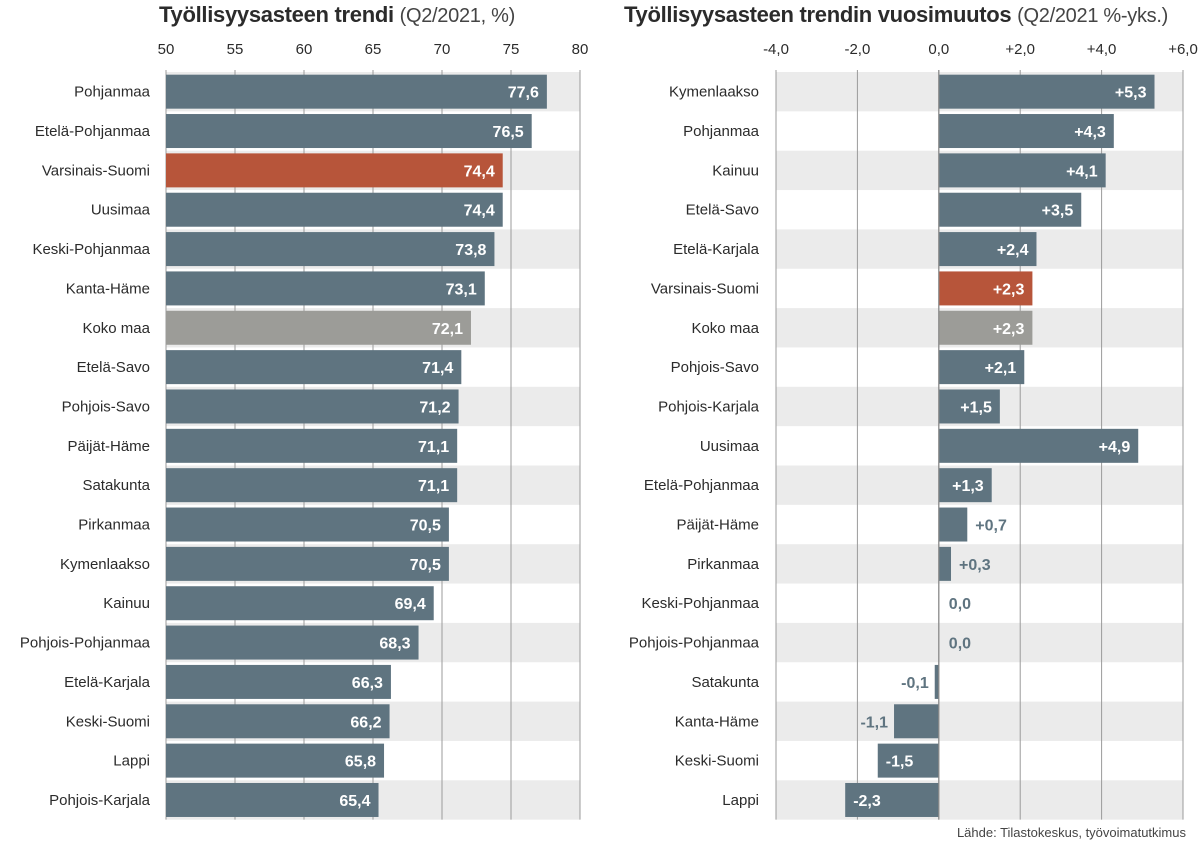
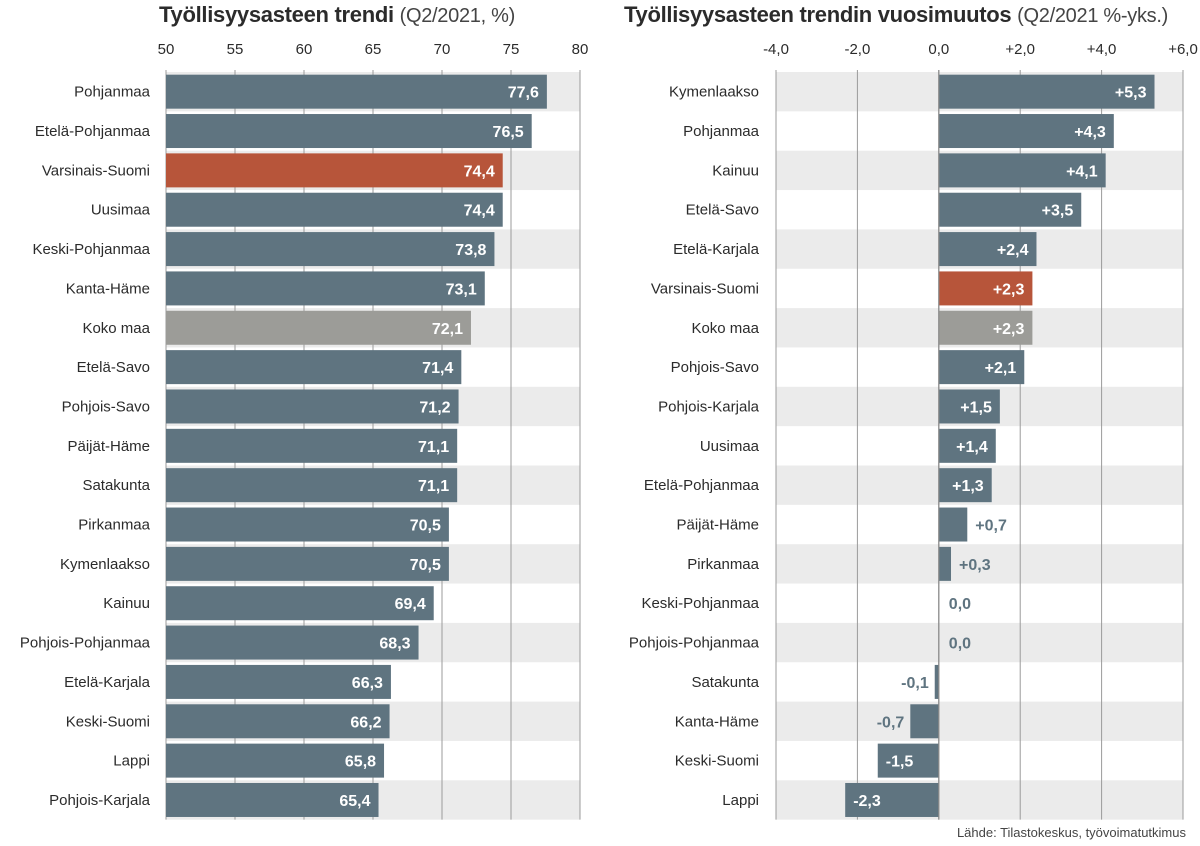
Työllisyysasteen trendin vuosimuutos/Uusimaa: +4,9 -> +1,4
Työllisyysasteen trendin vuosimuutos/Kanta-Häme: -1,1 -> -0,7
